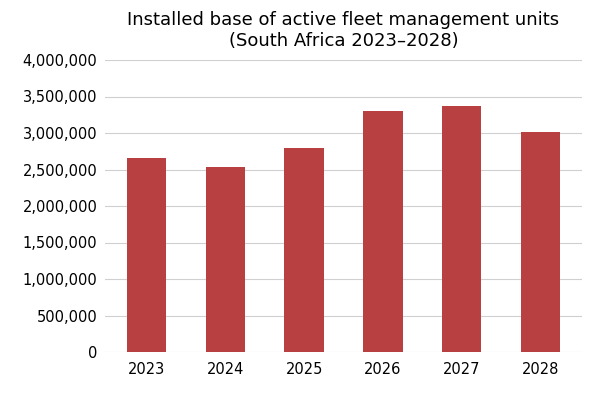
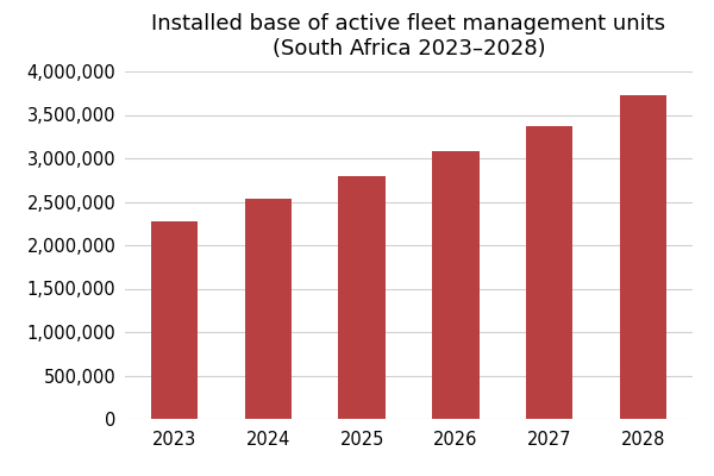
2023: 2,660,000 -> 2,270,000
2026: 3,300,000 -> 3,080,000
2028: 3,020,000 -> 3,720,000
